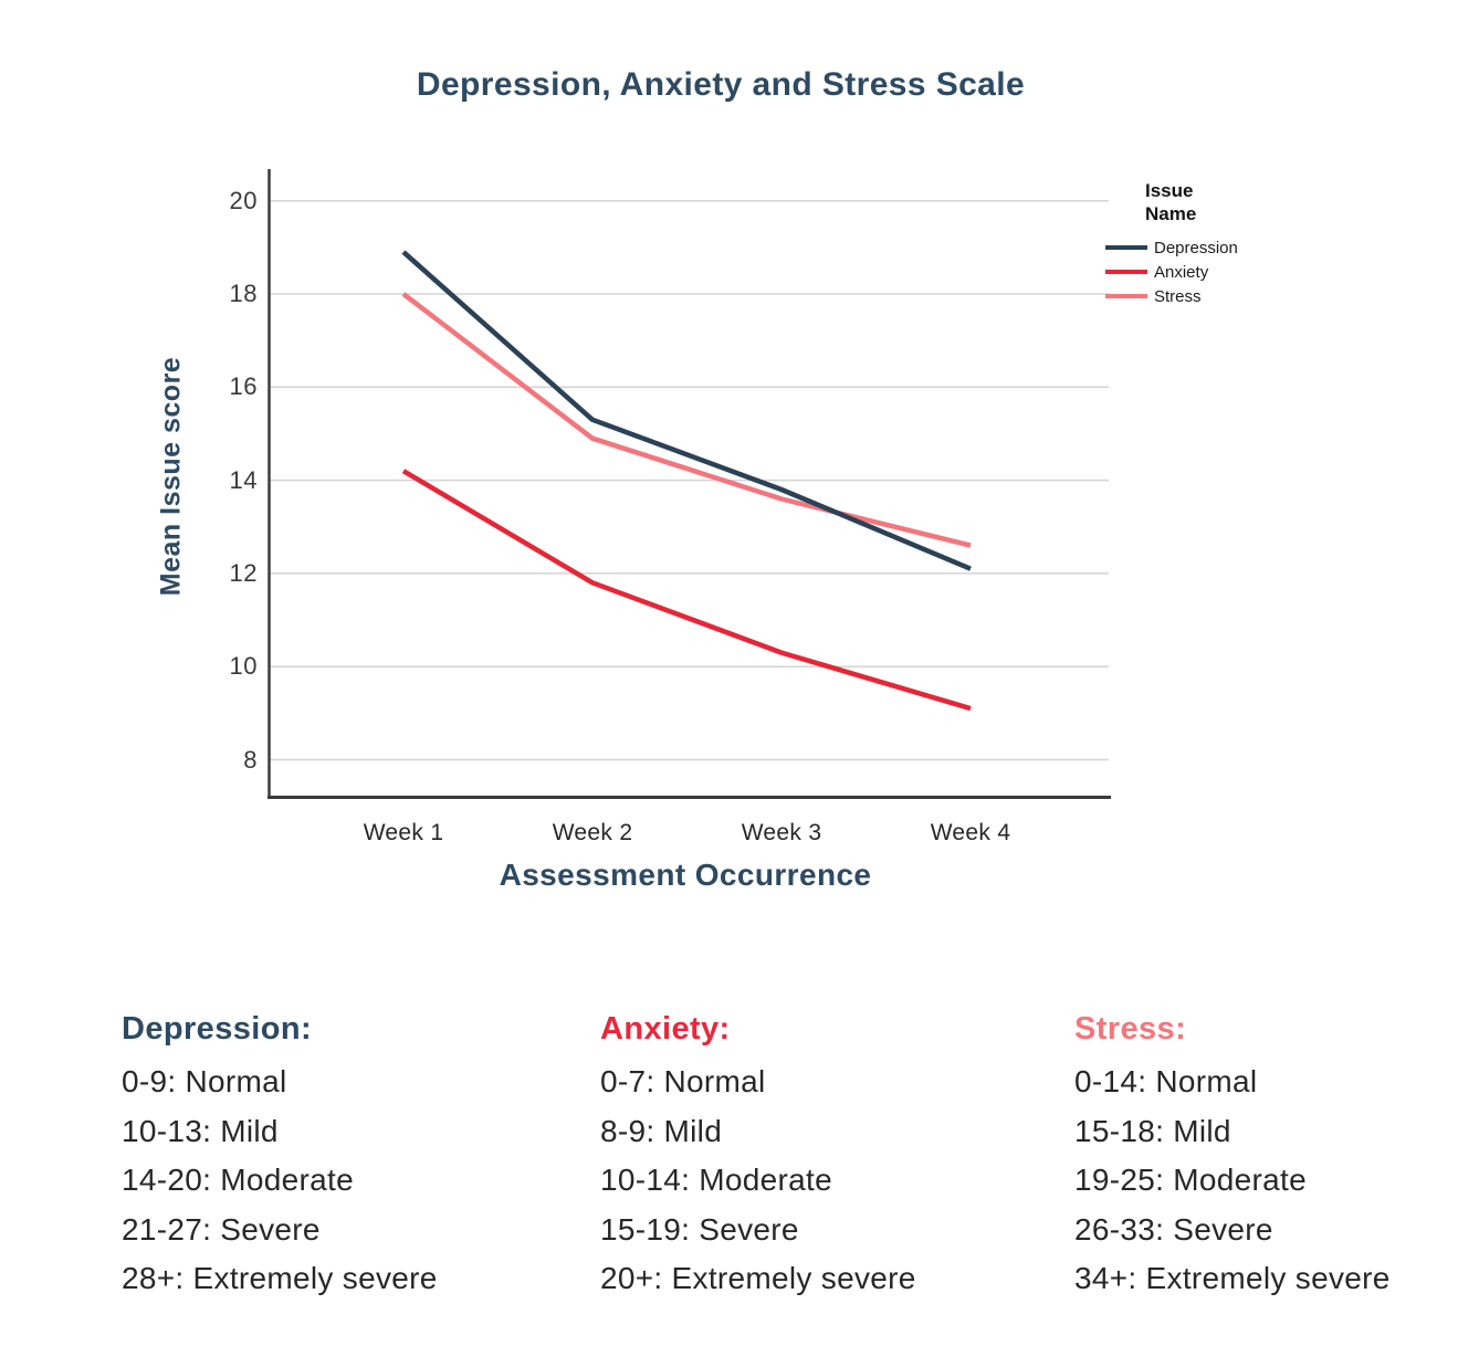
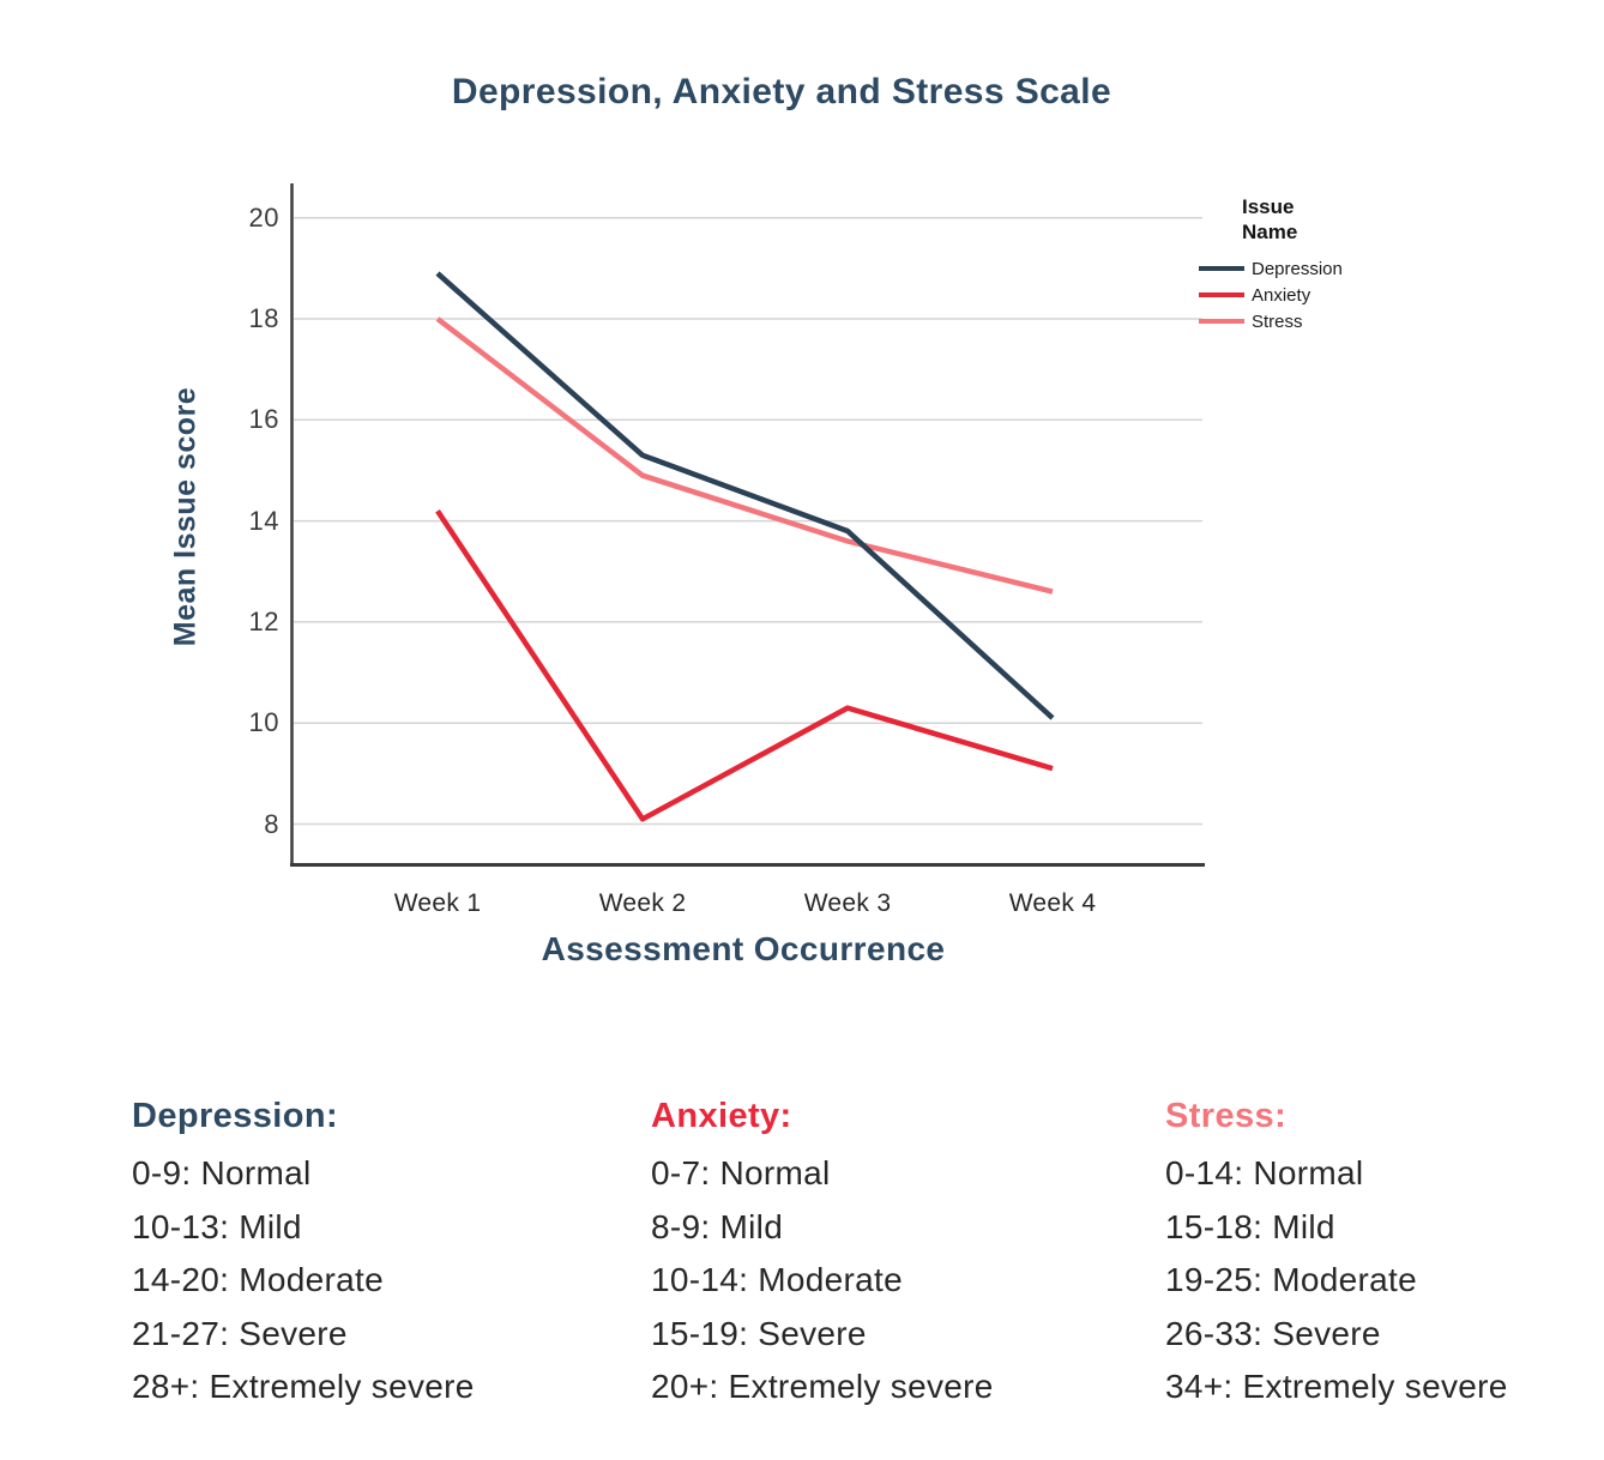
Anxiety/Week 2: 11.8 -> 8.1
Depression/Week 4: 12.1 -> 10.1
